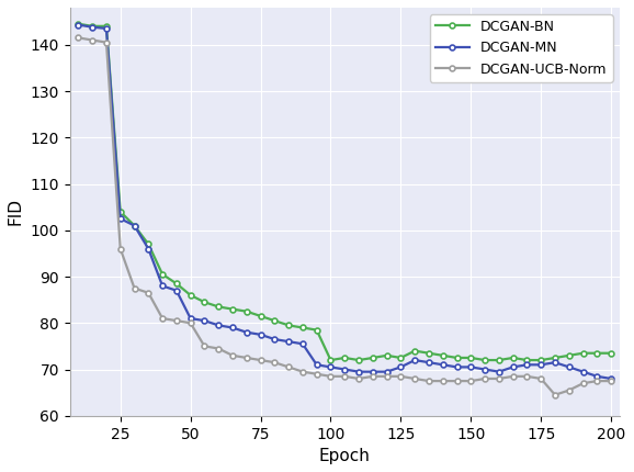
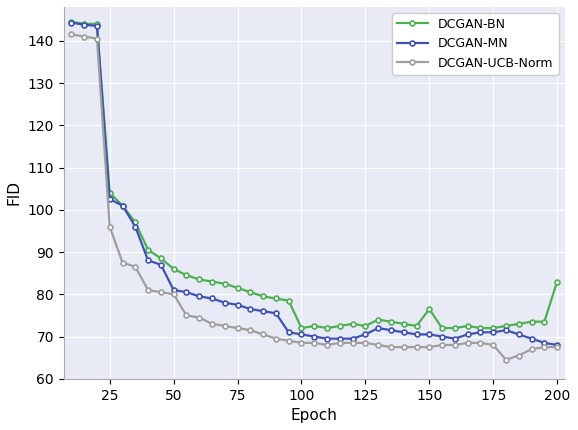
DCGAN-BN/150: 72.5 -> 76.5
DCGAN-BN/200: 73.5 -> 83.0
